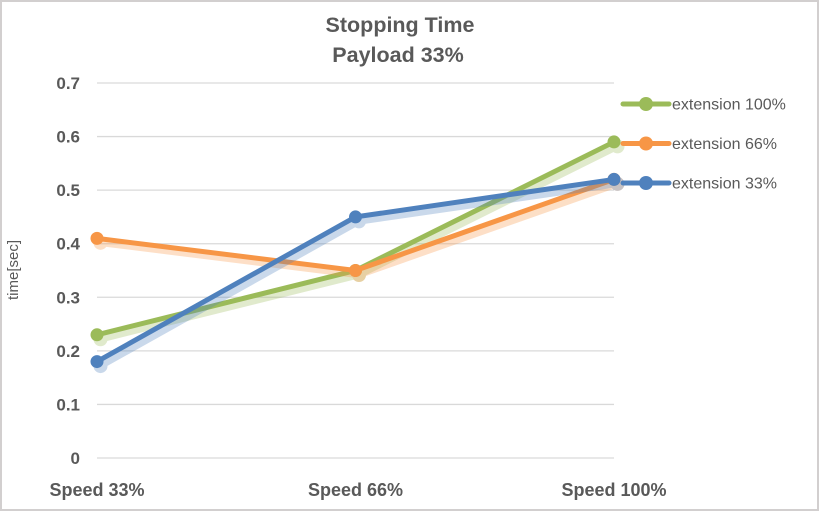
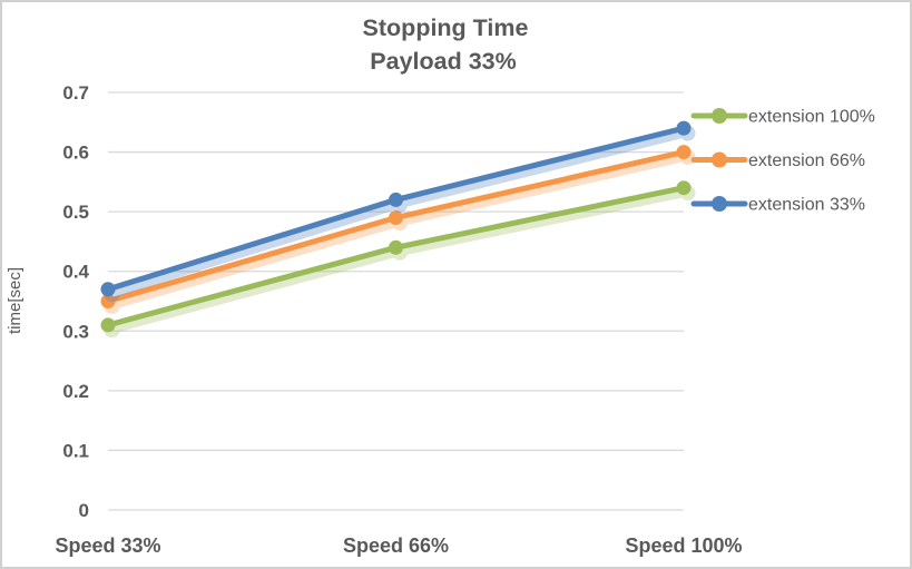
extension 100%/Speed 33%: 0.23 -> 0.31
extension 66%/Speed 33%: 0.41 -> 0.35
extension 33%/Speed 33%: 0.18 -> 0.37
extension 100%/Speed 66%: 0.35 -> 0.44
extension 66%/Speed 66%: 0.35 -> 0.49
extension 33%/Speed 66%: 0.45 -> 0.52
extension 100%/Speed 100%: 0.59 -> 0.54
extension 66%/Speed 100%: 0.52 -> 0.60
extension 33%/Speed 100%: 0.52 -> 0.64
